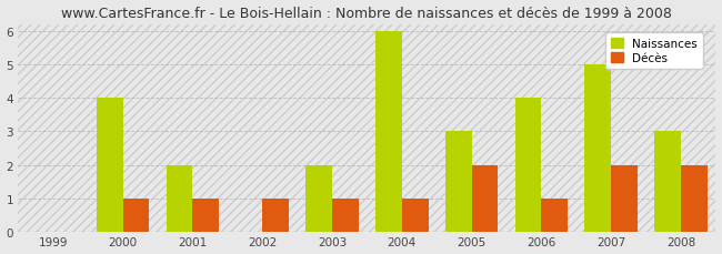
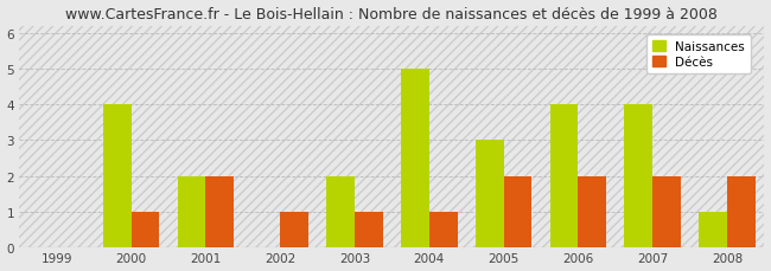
Décès/2001: 1 -> 2
Naissances/2004: 6 -> 5
Décès/2006: 1 -> 2
Naissances/2007: 5 -> 4
Naissances/2008: 3 -> 1
